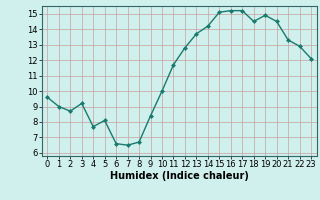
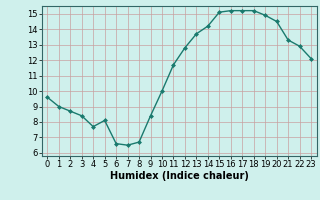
3: 9.2 -> 8.4
18: 14.5 -> 15.2
